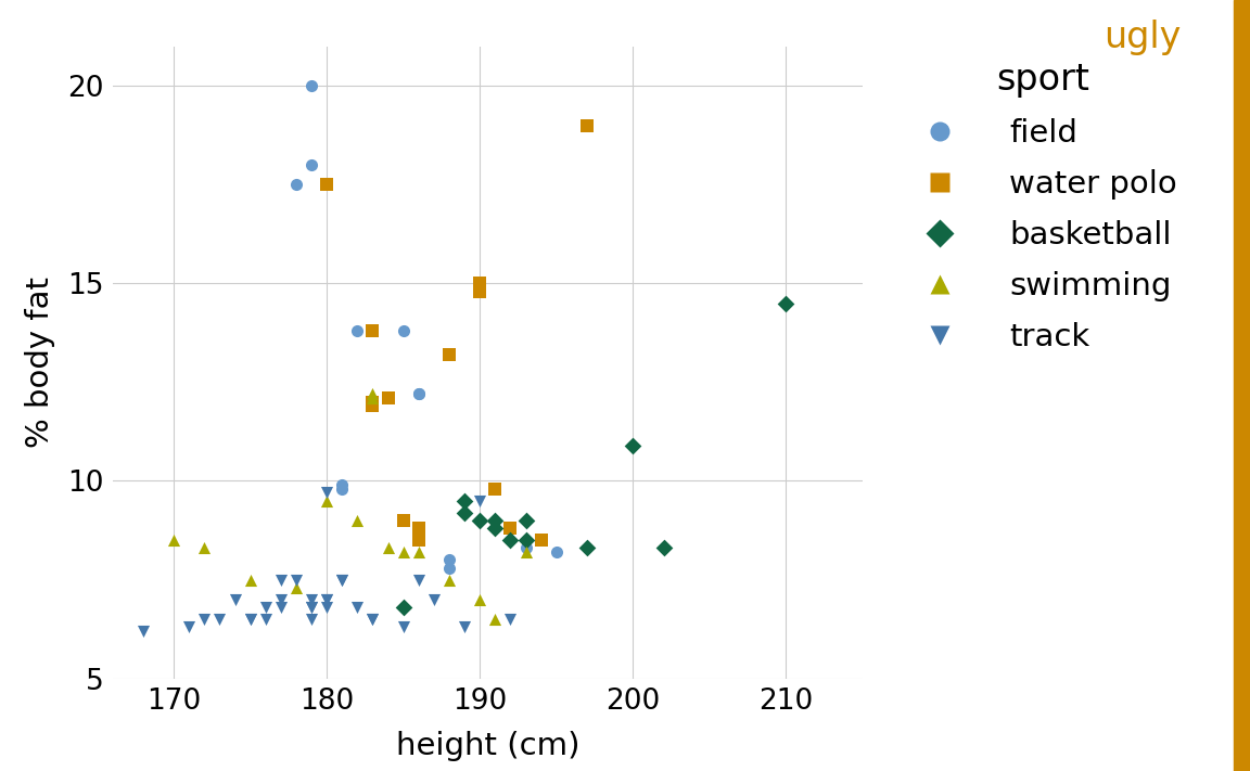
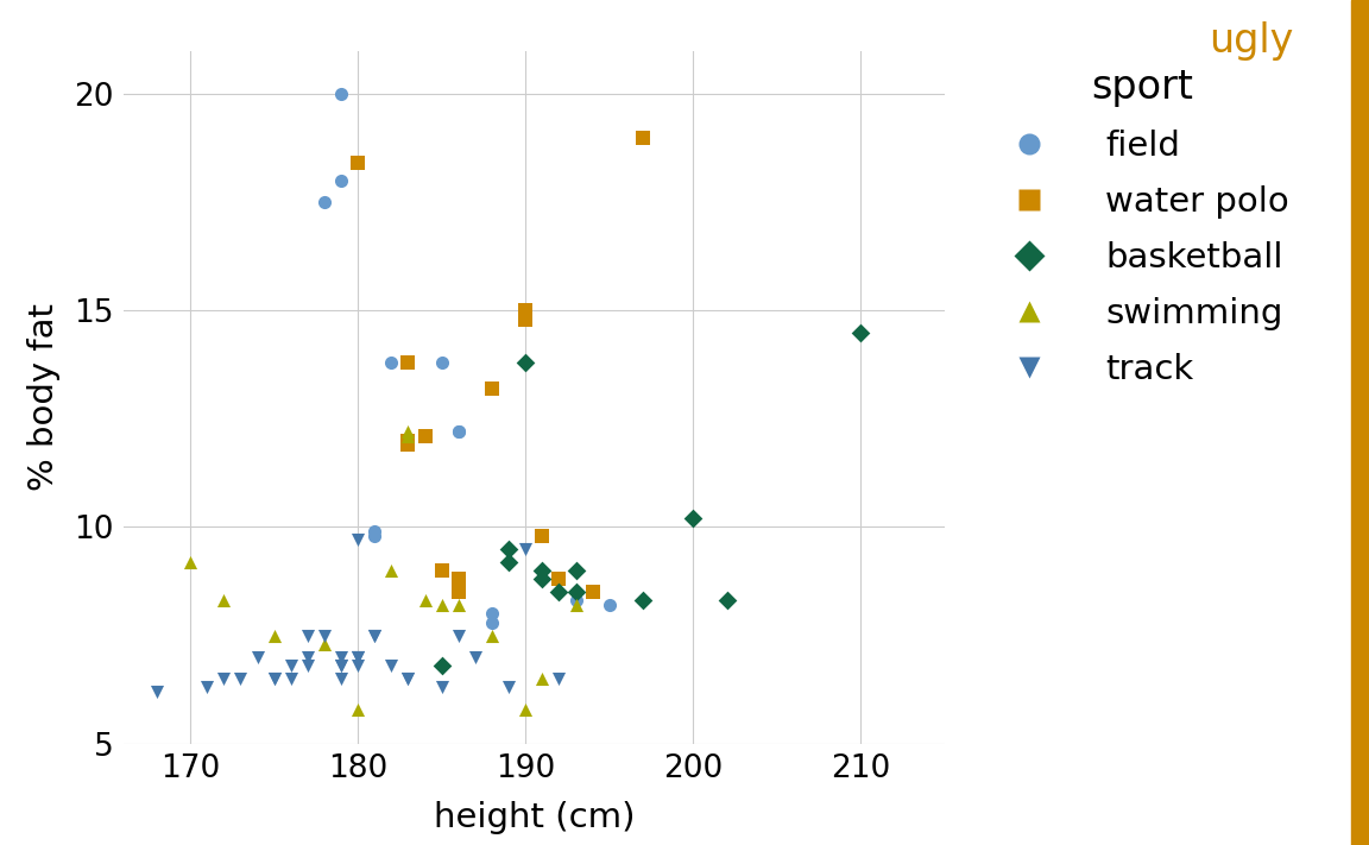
swimming/170: 8.5 -> 9.2
water polo/180: 17.5 -> 18.4
swimming/180: 9.5 -> 5.8
basketball/190: 9.0 -> 13.8
swimming/190: 7.0 -> 5.8
basketball/200: 10.9 -> 10.2
